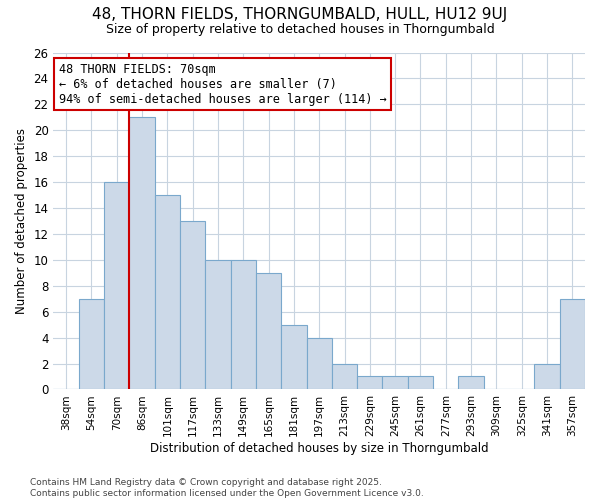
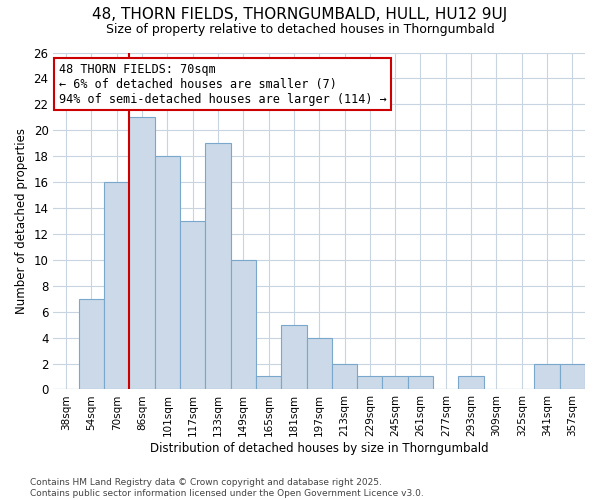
101sqm: 15 -> 18
133sqm: 10 -> 19
165sqm: 9 -> 1
357sqm: 7 -> 2
